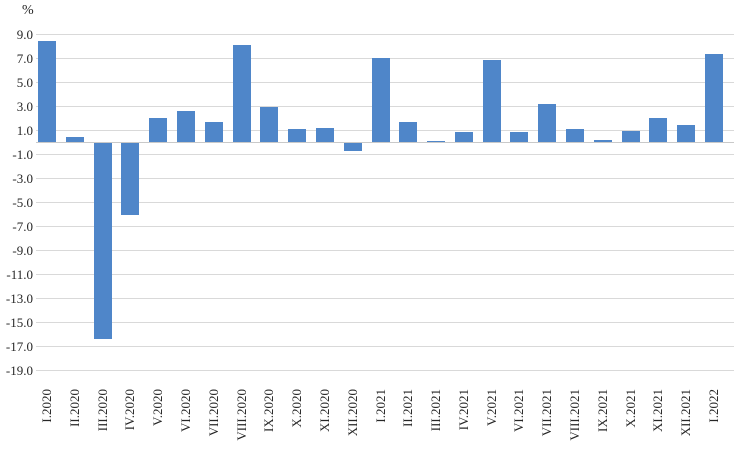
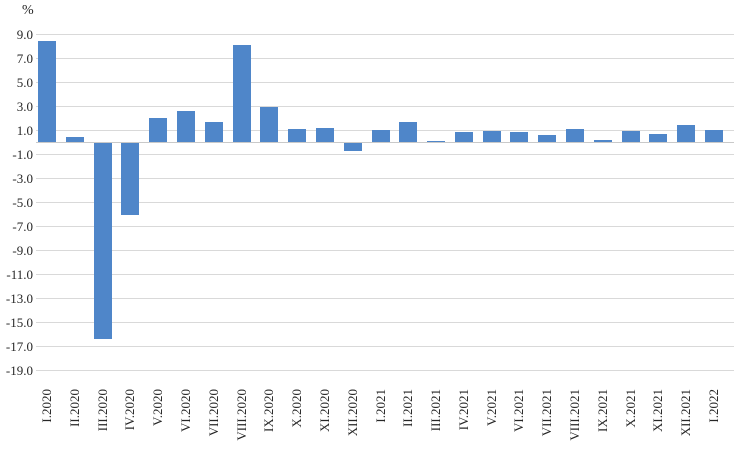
I.2021: 7.0 -> 1.0
V.2021: 6.8 -> 0.9
VII.2021: 3.2 -> 0.6
XI.2021: 2.0 -> 0.7
I.2022: 7.3 -> 1.0
